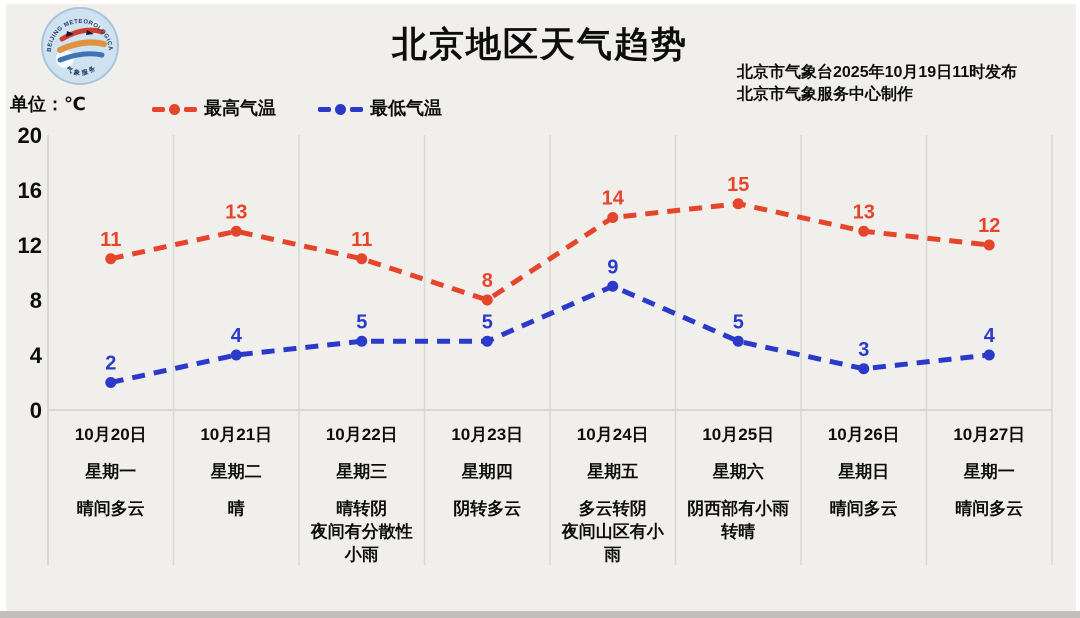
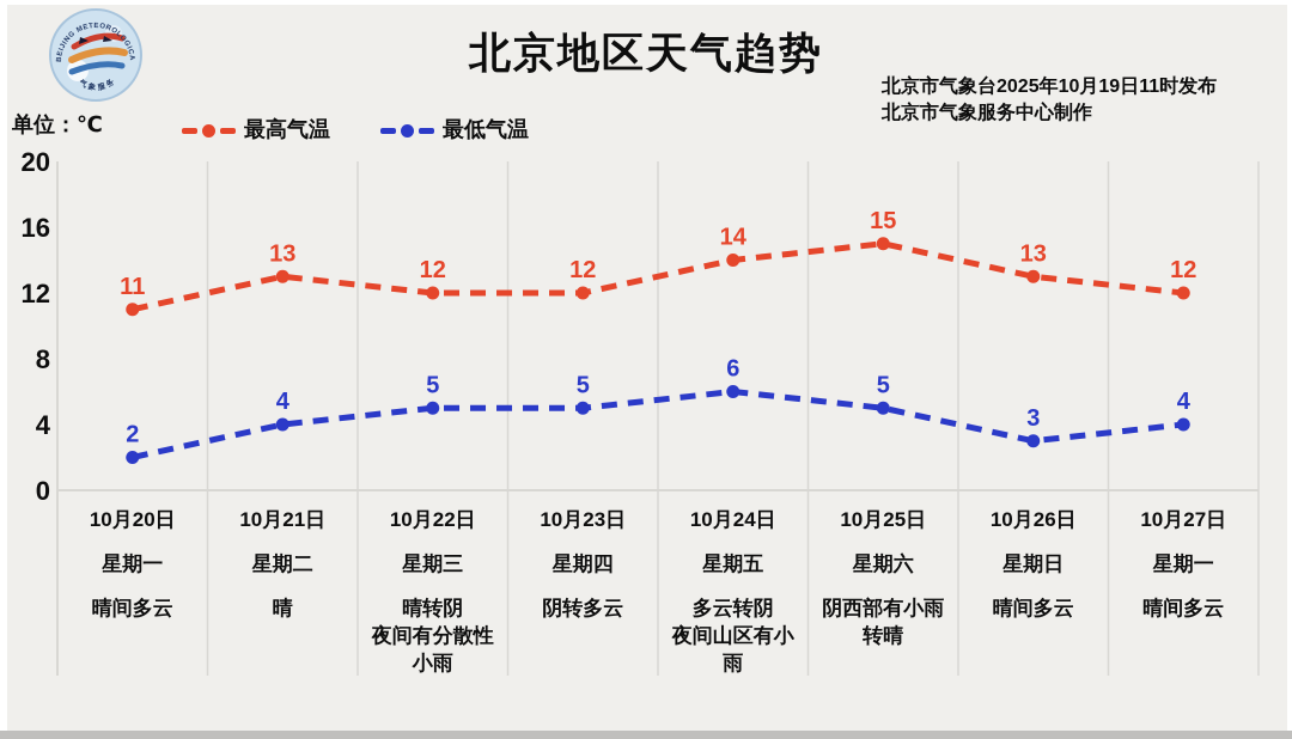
最高气温/10月22日: 11 -> 12
最高气温/10月23日: 8 -> 12
最低气温/10月24日: 9 -> 6
